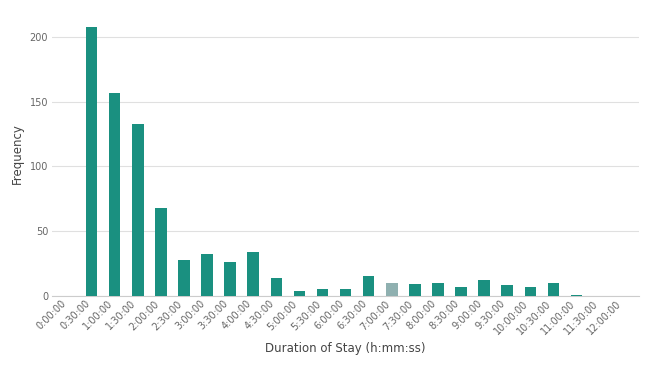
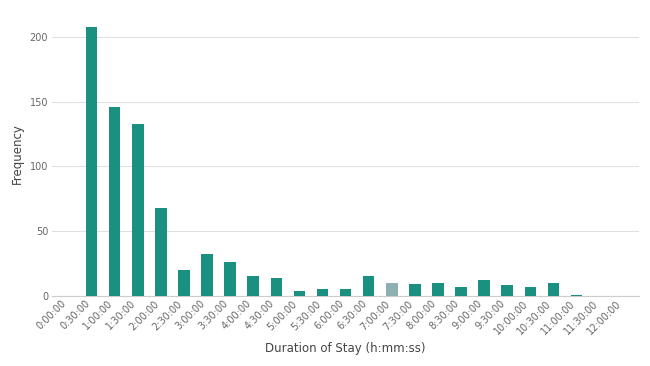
1:00:00: 157 -> 146
2:30:00: 28 -> 20
4:00:00: 34 -> 15
